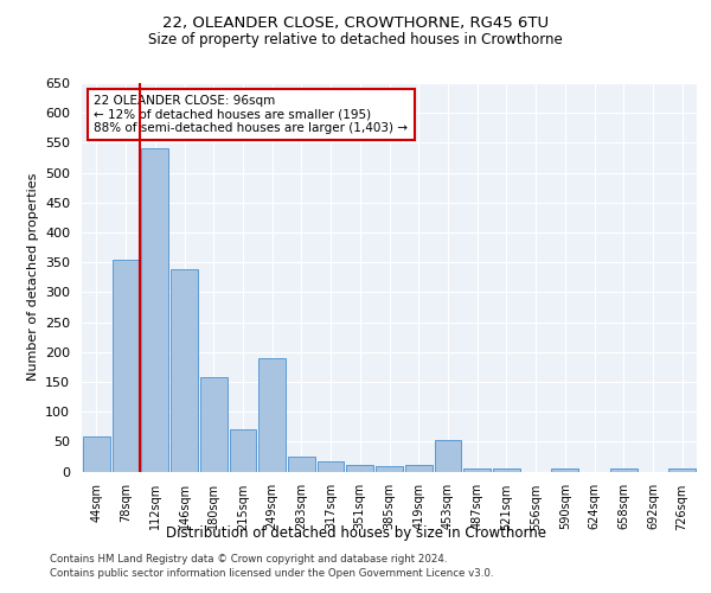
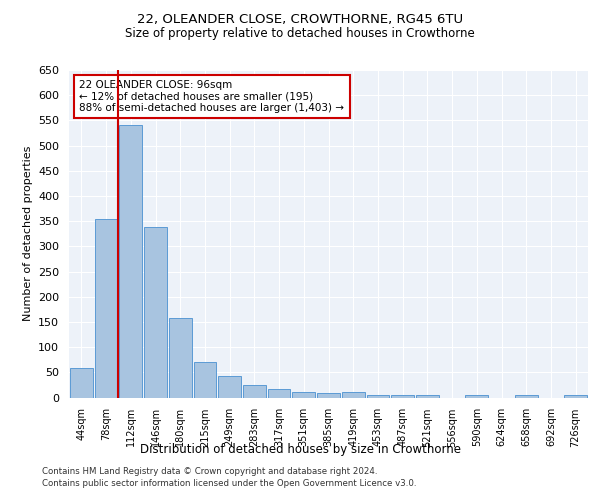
249sqm: 190 -> 42
453sqm: 52 -> 4
